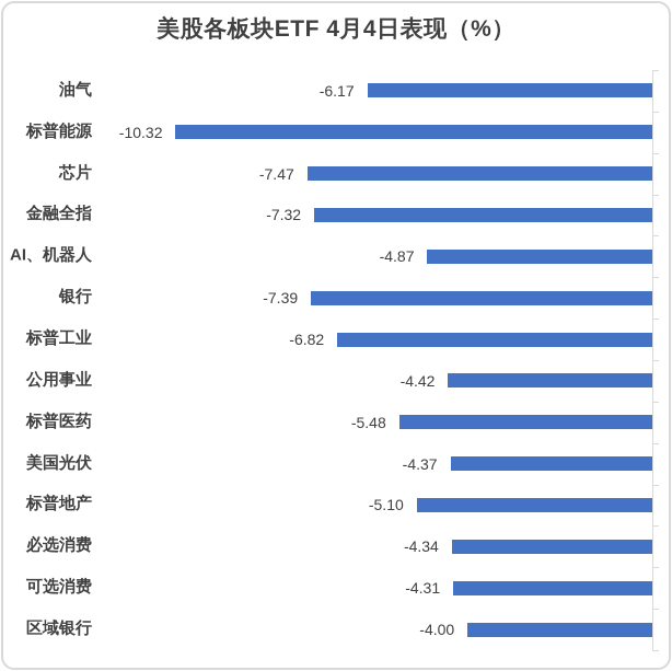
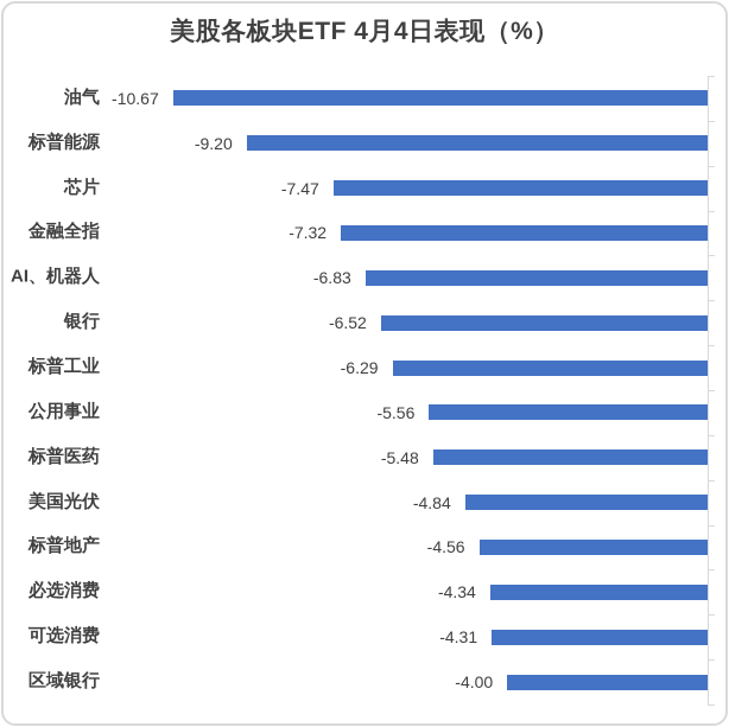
油气: -6.17 -> -10.67
标普能源: -10.32 -> -9.20
AI、机器人: -4.87 -> -6.83
银行: -7.39 -> -6.52
标普工业: -6.82 -> -6.29
公用事业: -4.42 -> -5.56
美国光伏: -4.37 -> -4.84
标普地产: -5.10 -> -4.56
